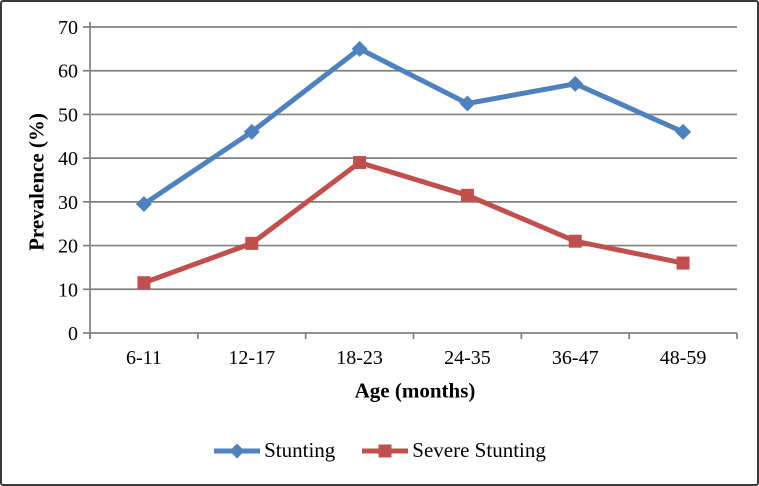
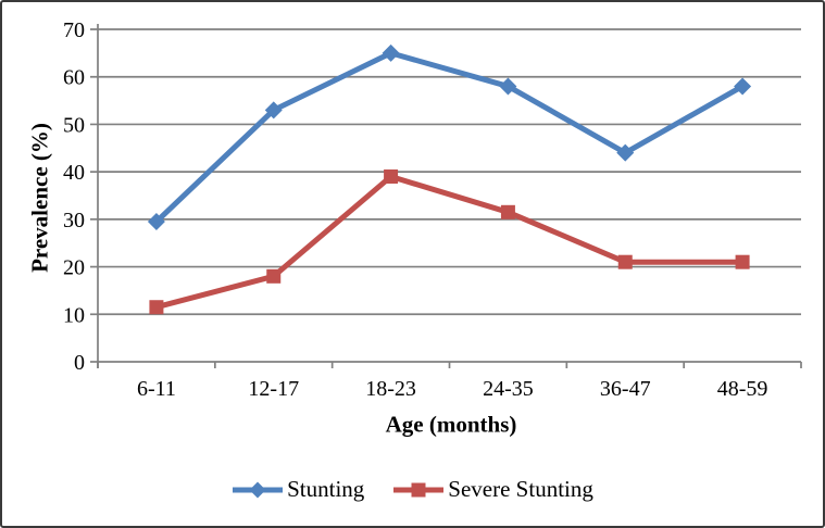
Stunting/12-17: 46 -> 53
Severe Stunting/12-17: 20 -> 18
Stunting/24-35: 52 -> 58
Stunting/36-47: 57 -> 44
Stunting/48-59: 46 -> 58
Severe Stunting/48-59: 16 -> 21
